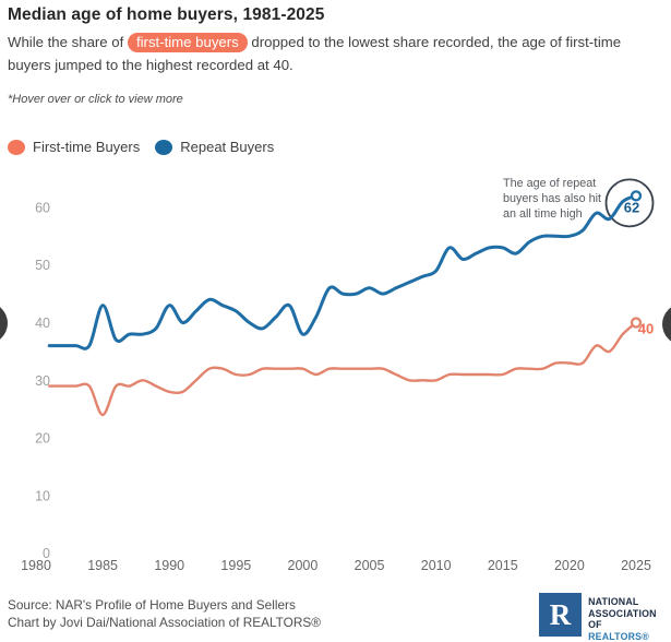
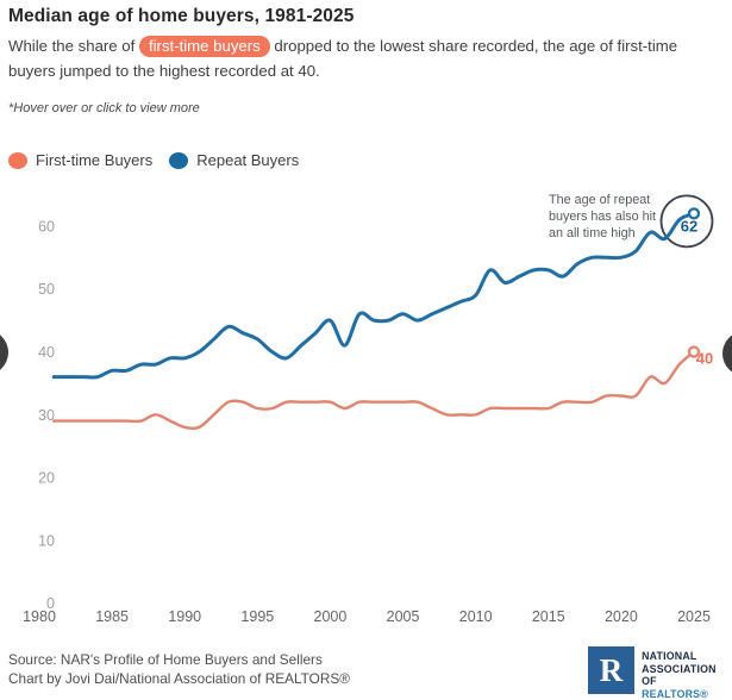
First-time Buyers/1985: 24 -> 29
Repeat Buyers/1985: 43 -> 37
Repeat Buyers/1990: 43 -> 39
Repeat Buyers/2000: 38 -> 45
